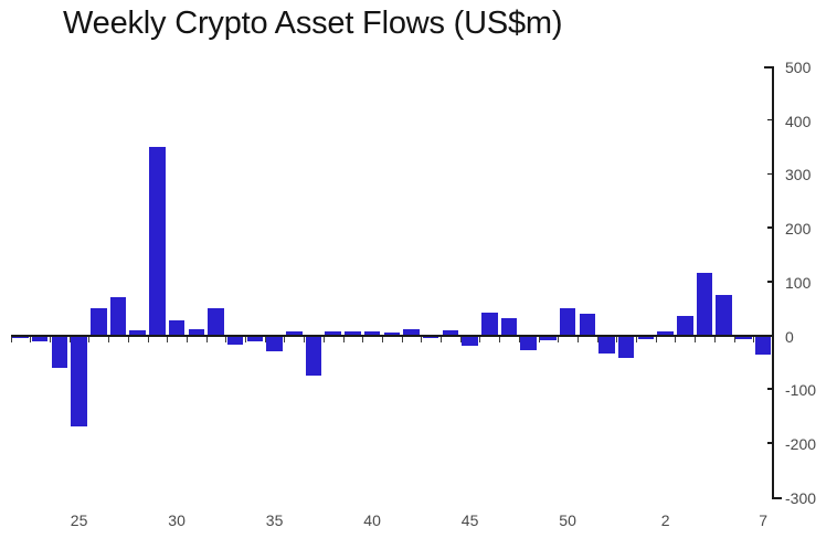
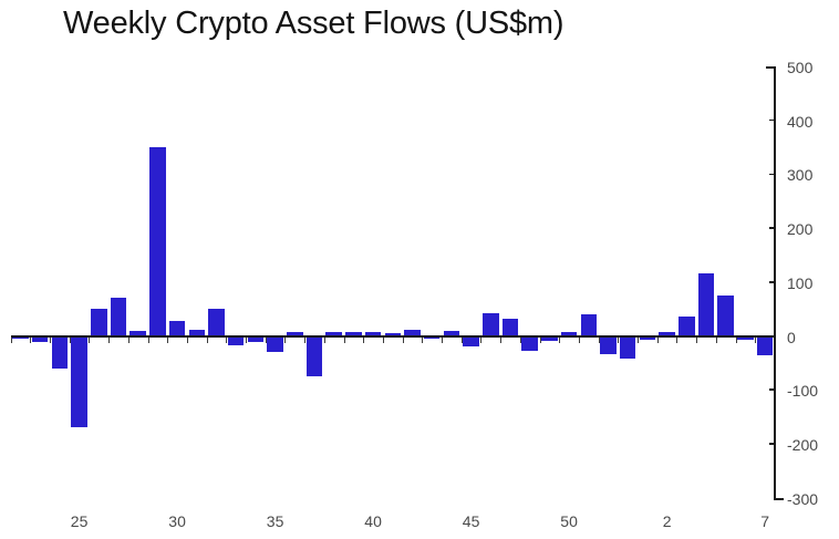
50: 50 -> 10
